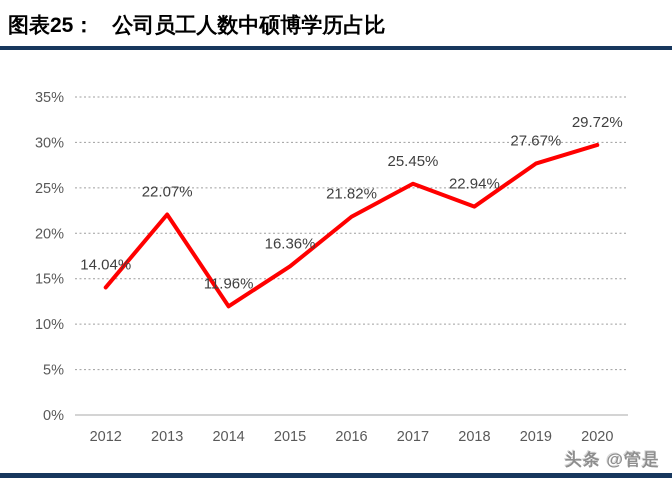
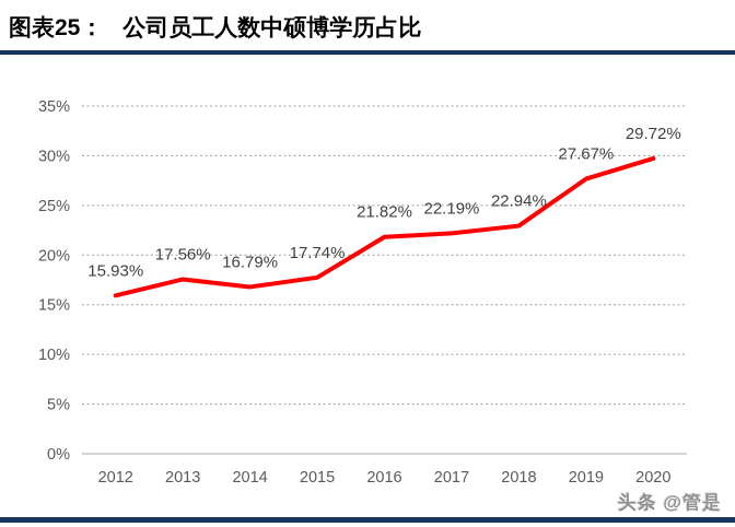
2012: 14.04% -> 15.93%
2013: 22.07% -> 17.56%
2014: 11.96% -> 16.79%
2015: 16.36% -> 17.74%
2017: 25.45% -> 22.19%
